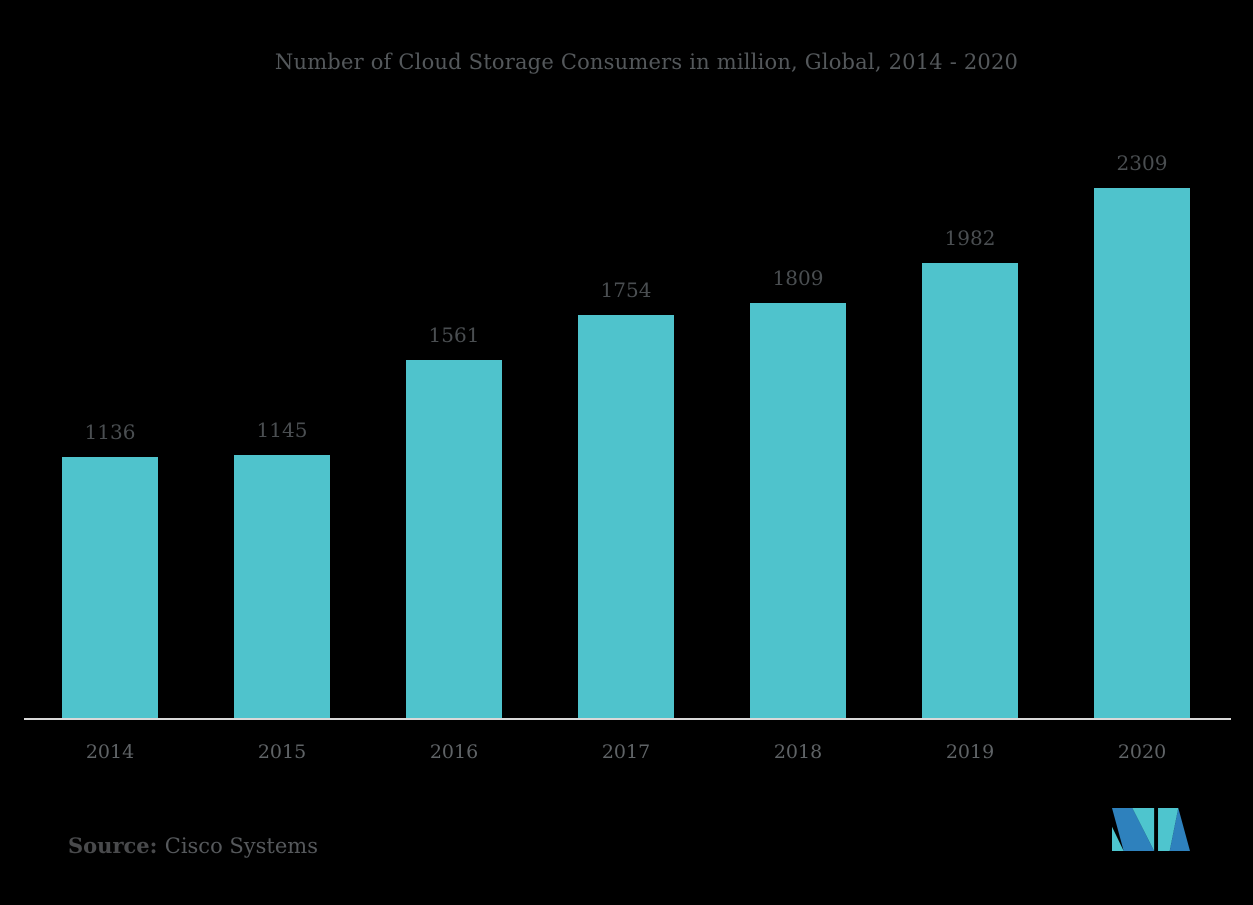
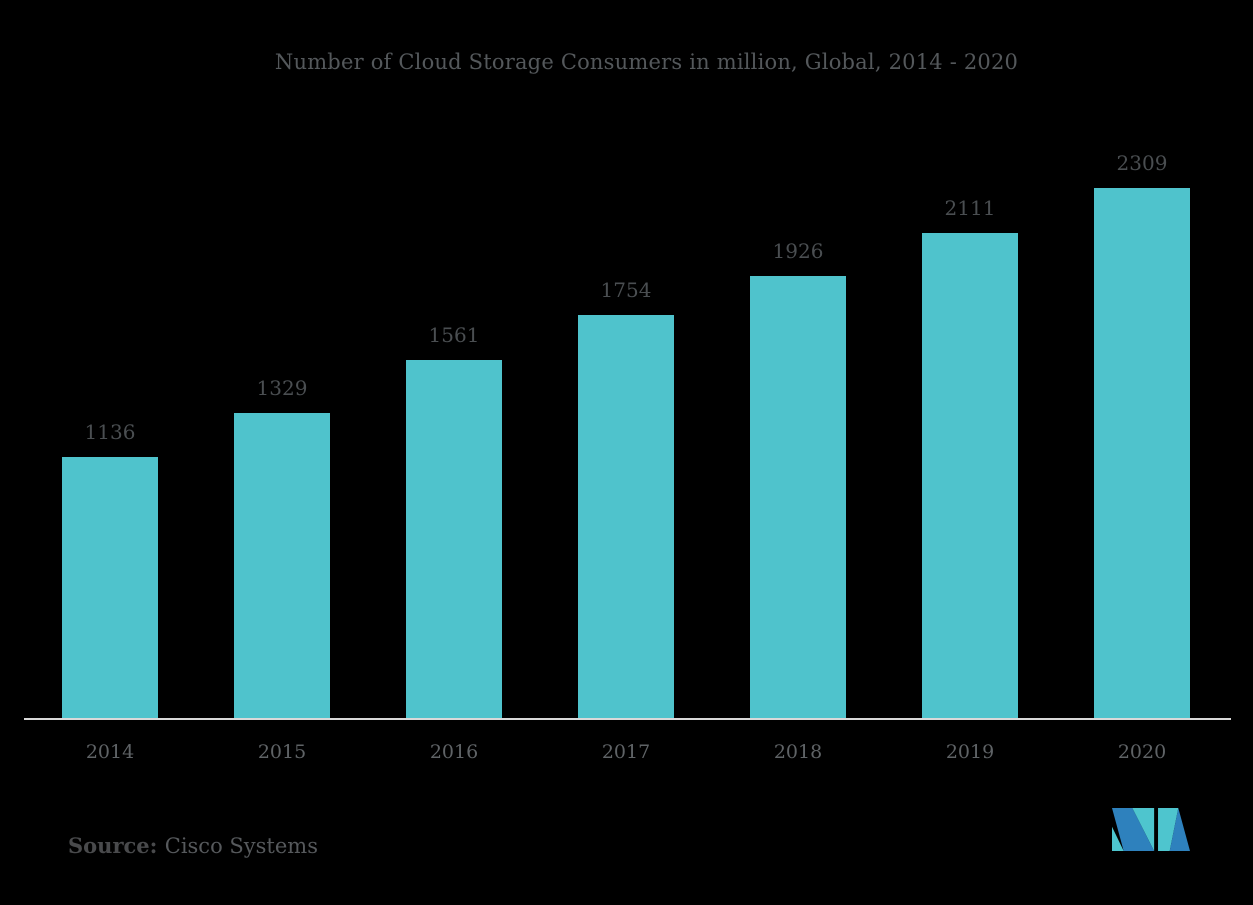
2015: 1145 -> 1329
2018: 1809 -> 1926
2019: 1982 -> 2111
